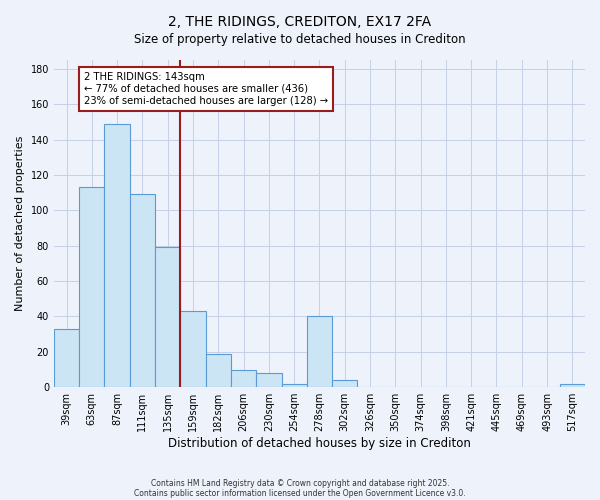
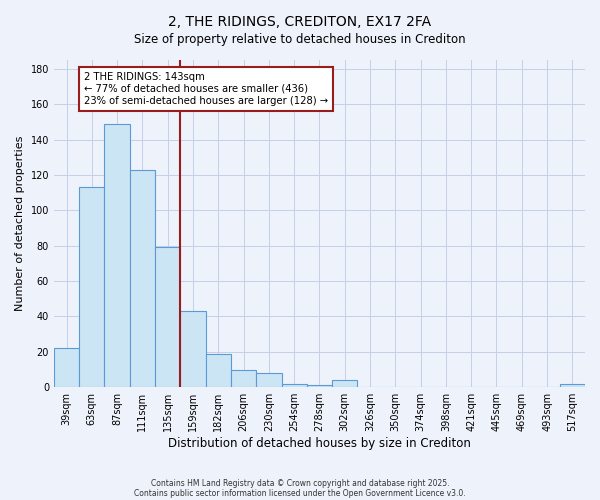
39sqm: 33 -> 22
111sqm: 109 -> 123
278sqm: 40 -> 1
